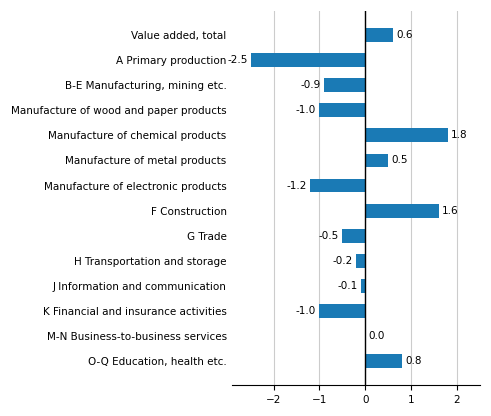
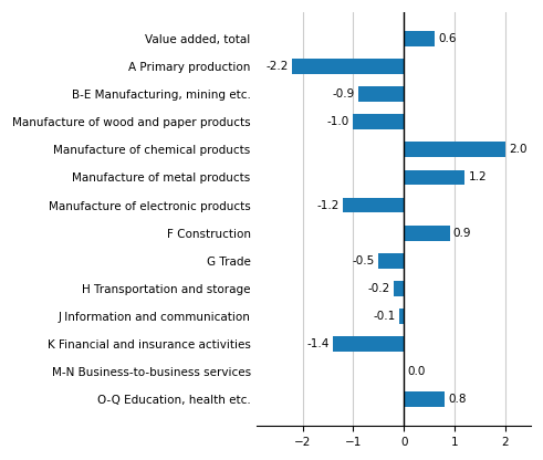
A Primary production: -2.5 -> -2.2
Manufacture of chemical products: 1.8 -> 2.0
Manufacture of metal products: 0.5 -> 1.2
F Construction: 1.6 -> 0.9
K Financial and insurance activities: -1.0 -> -1.4
